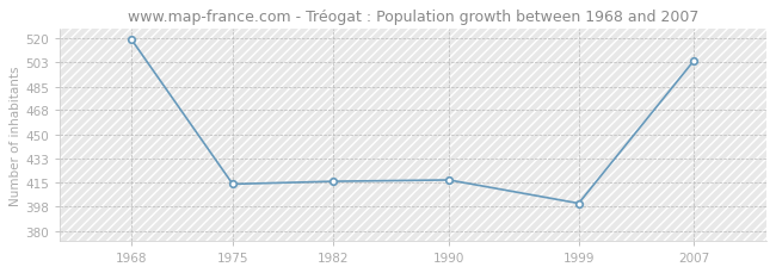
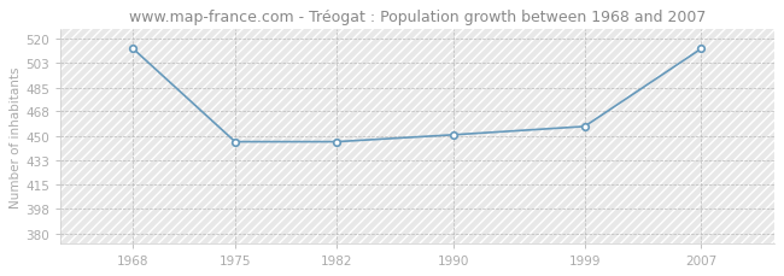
1968: 519 -> 513
1975: 414 -> 446
1982: 416 -> 446
1990: 417 -> 451
1999: 400 -> 457
2007: 504 -> 513
